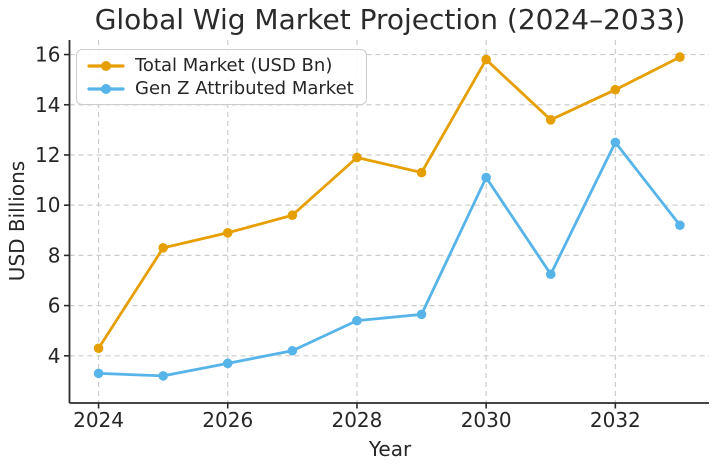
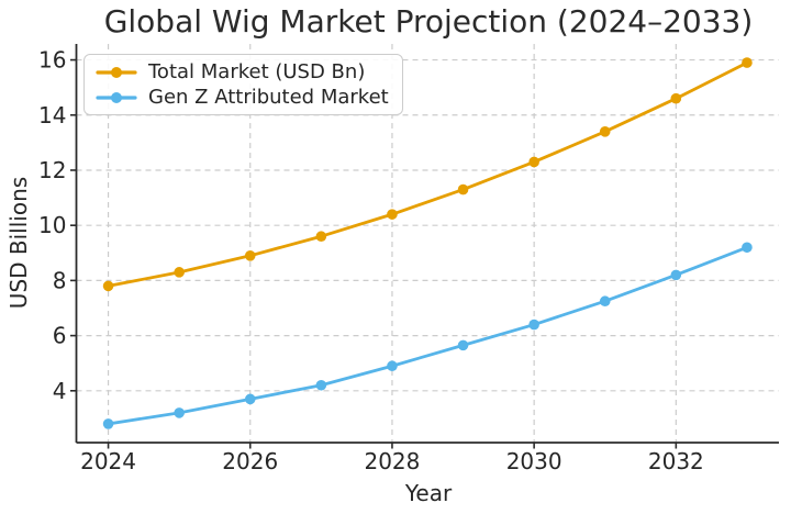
Total Market (USD Bn)/2024: 4.3 -> 7.8
Gen Z Attributed Market/2024: 3.3 -> 2.8
Total Market (USD Bn)/2028: 11.9 -> 10.4
Gen Z Attributed Market/2028: 5.4 -> 4.9
Total Market (USD Bn)/2030: 15.8 -> 12.3
Gen Z Attributed Market/2030: 11.1 -> 6.4
Gen Z Attributed Market/2032: 12.5 -> 8.2
